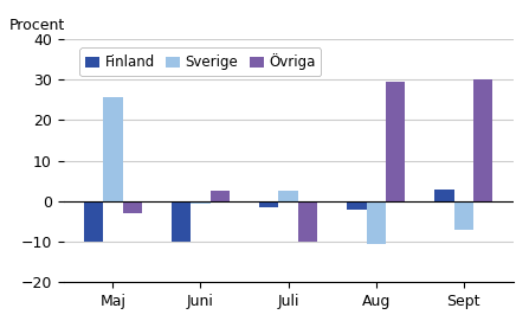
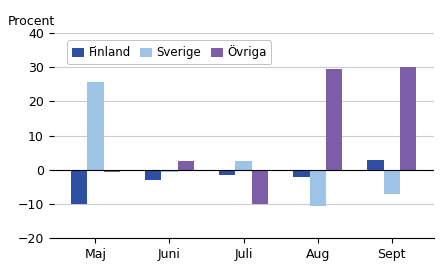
Övriga/Maj: -3.0 -> -0.5
Finland/Juni: -10.0 -> -3.0
